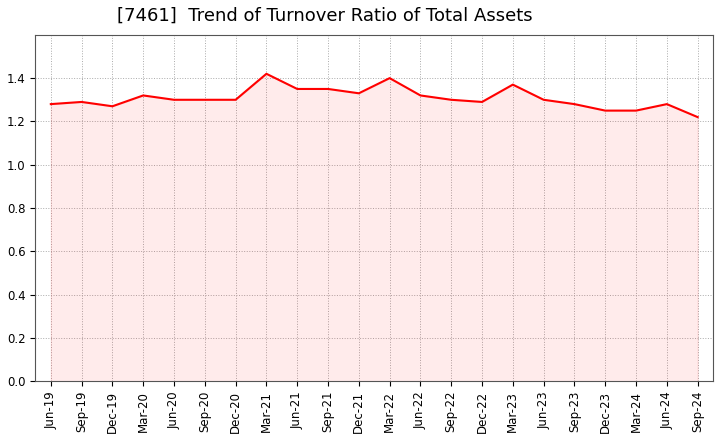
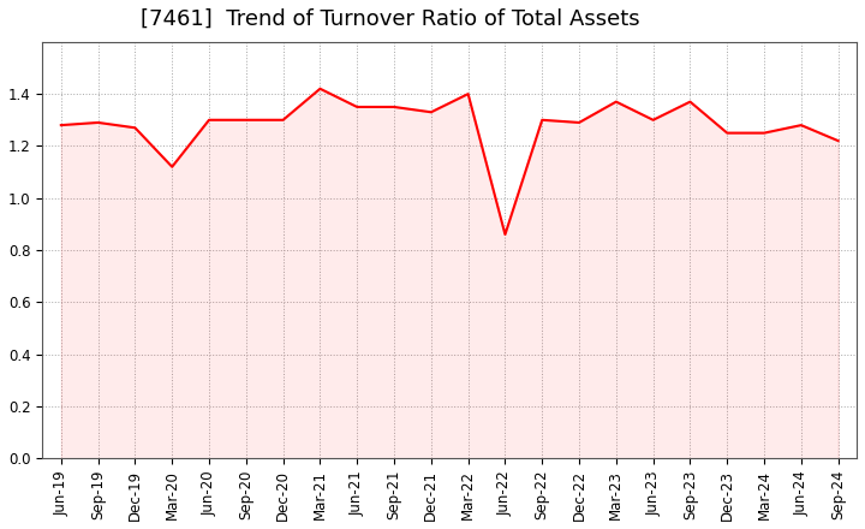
Mar-20: 1.32 -> 1.12
Jun-22: 1.32 -> 0.86
Sep-23: 1.28 -> 1.37
